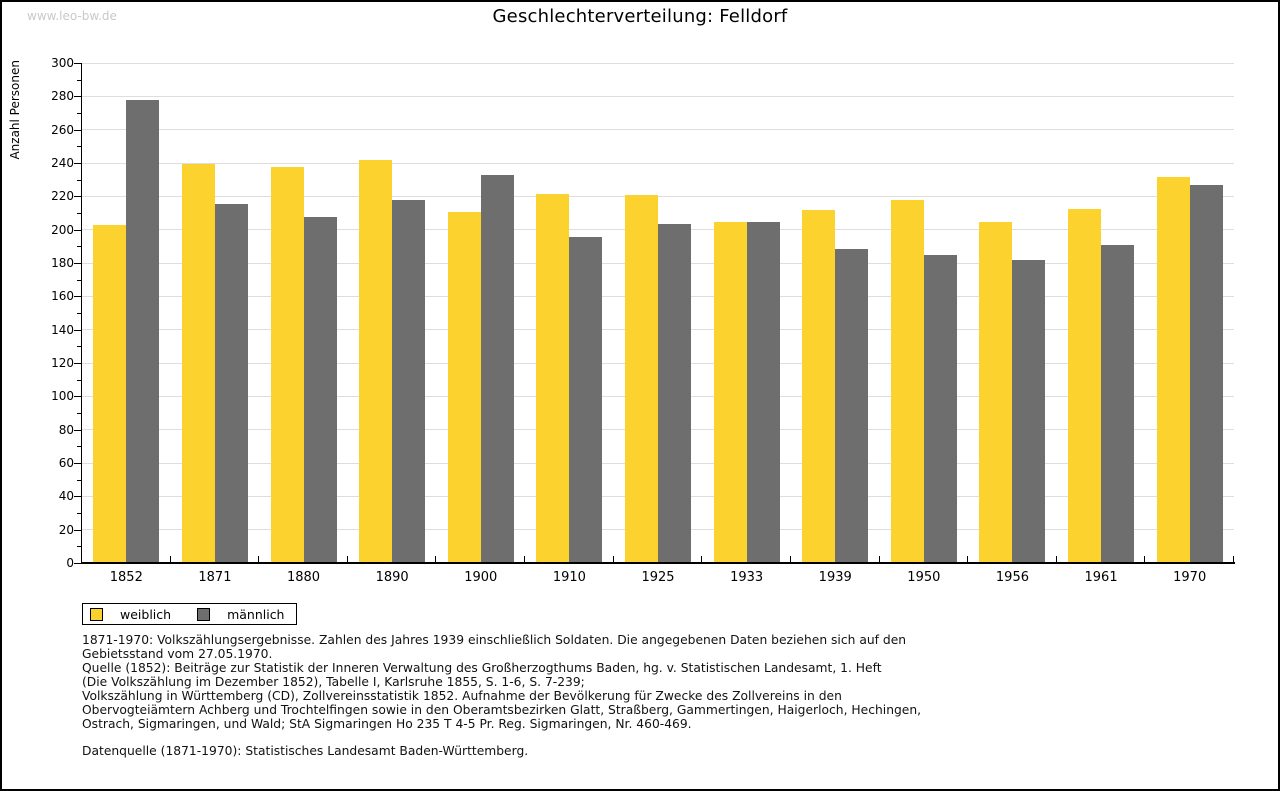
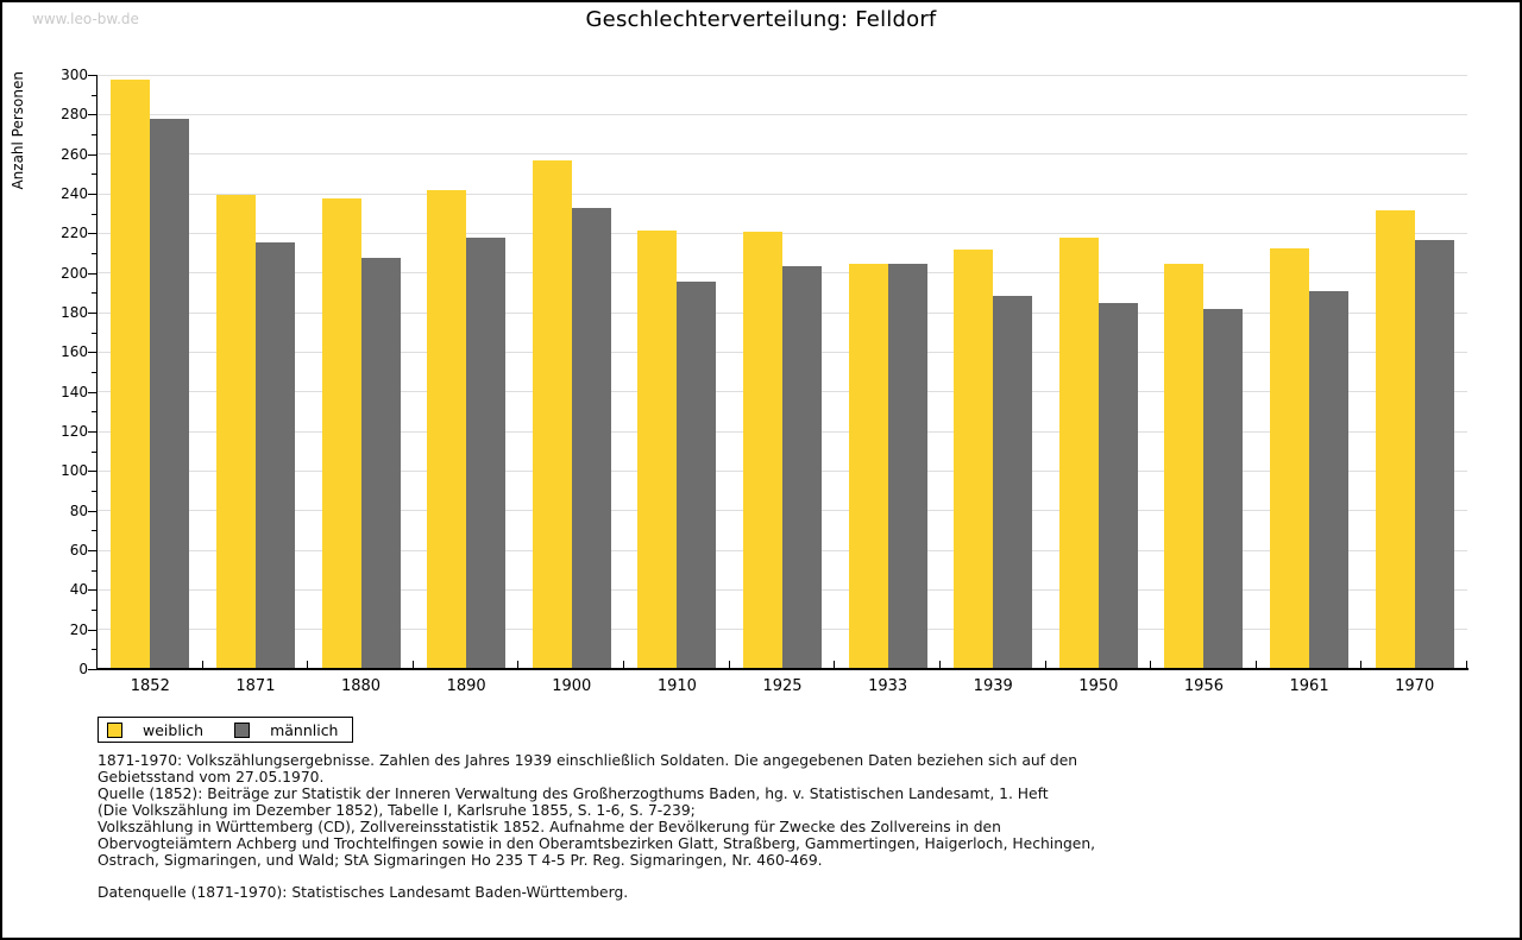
weiblich/1852: 202 -> 297
weiblich/1900: 210 -> 256
männlich/1970: 226 -> 216
